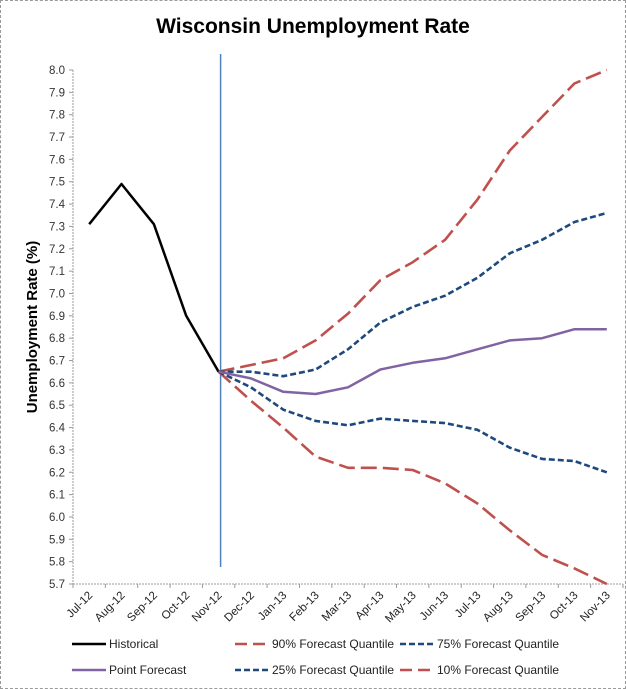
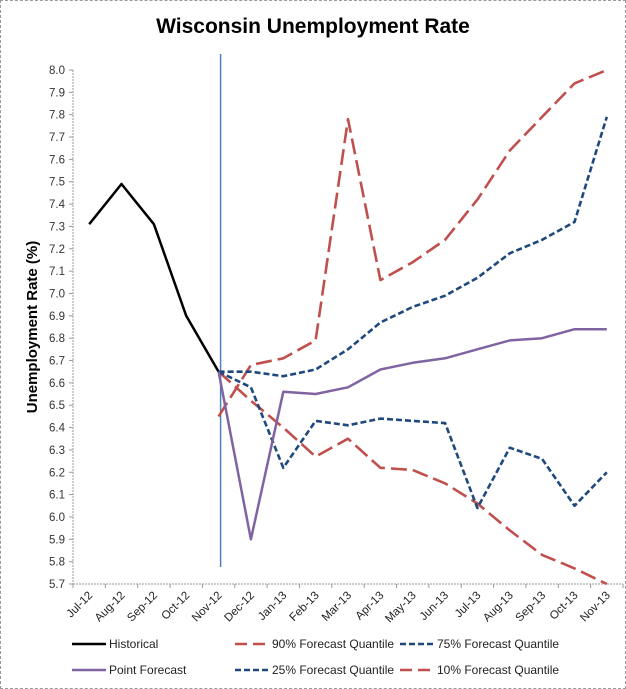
90% Forecast Quantile/Nov-12: 6.65 -> 6.45
Point Forecast/Dec-12: 6.62 -> 5.90
25% Forecast Quantile/Jan-13: 6.48 -> 6.22
90% Forecast Quantile/Mar-13: 6.91 -> 7.78
10% Forecast Quantile/Mar-13: 6.22 -> 6.35
25% Forecast Quantile/Jul-13: 6.39 -> 6.04
25% Forecast Quantile/Oct-13: 6.25 -> 6.05
75% Forecast Quantile/Nov-13: 7.36 -> 7.79
